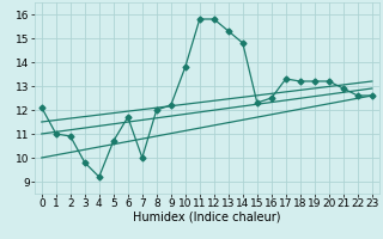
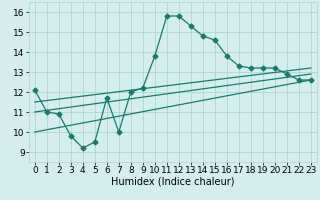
5: 10.7 -> 9.5
15: 12.3 -> 14.6
16: 12.5 -> 13.8
